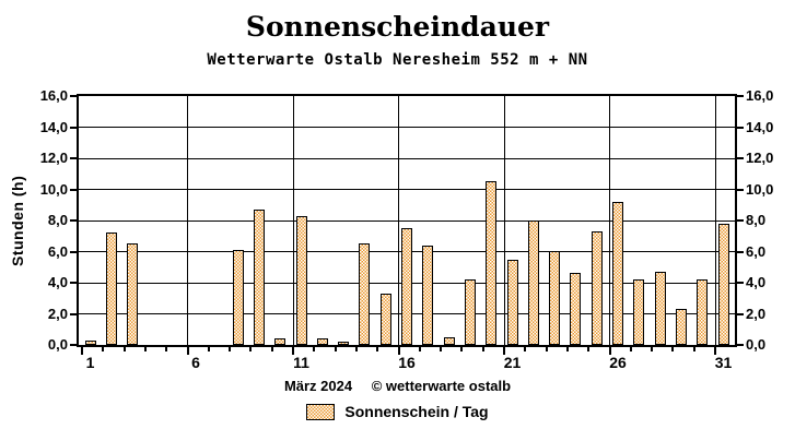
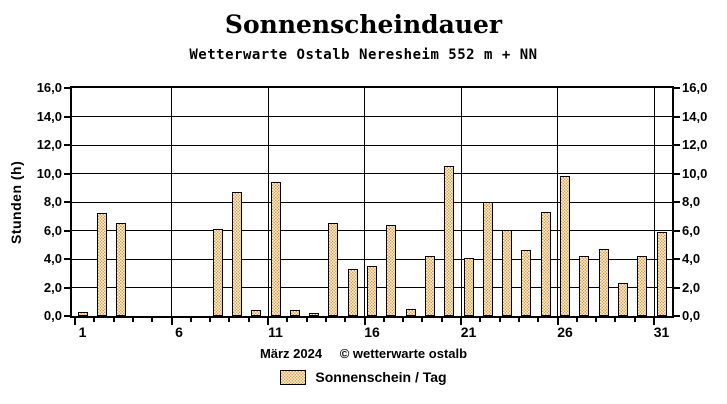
11: 8,3 -> 9,4
16: 7,5 -> 3,5
21: 5,5 -> 4,1
26: 9,2 -> 9,8
31: 7,8 -> 5,9
